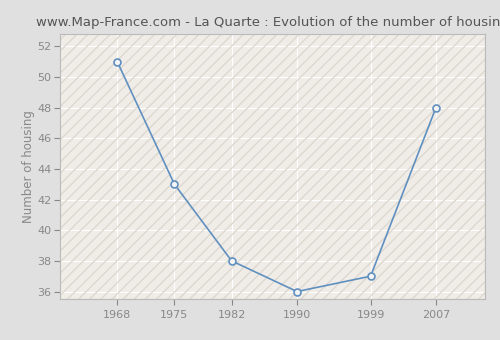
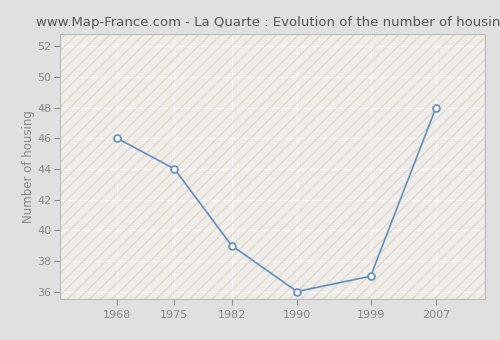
1968: 51 -> 46
1975: 43 -> 44
1982: 38 -> 39
